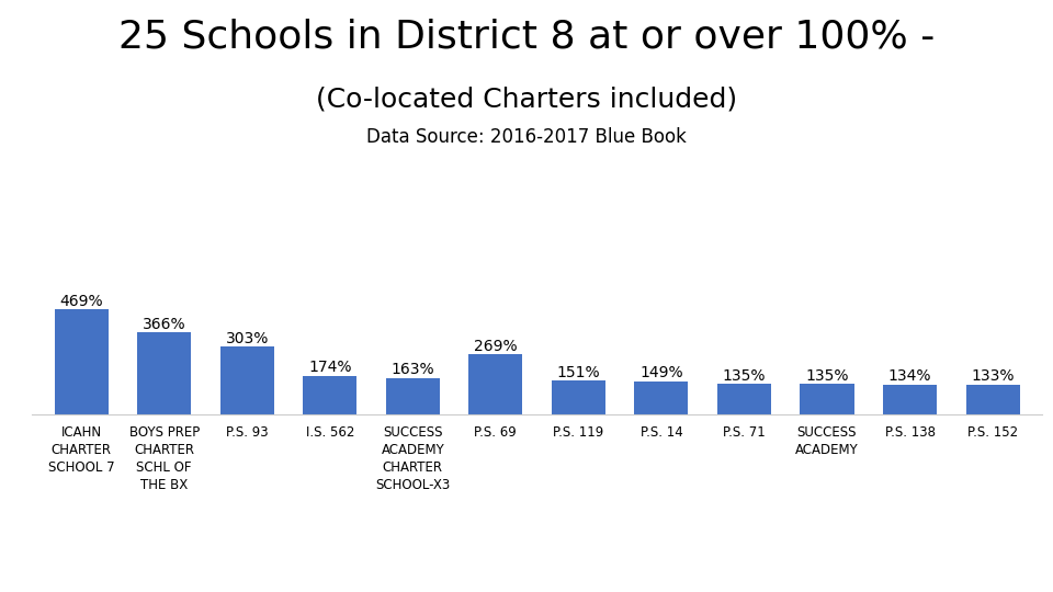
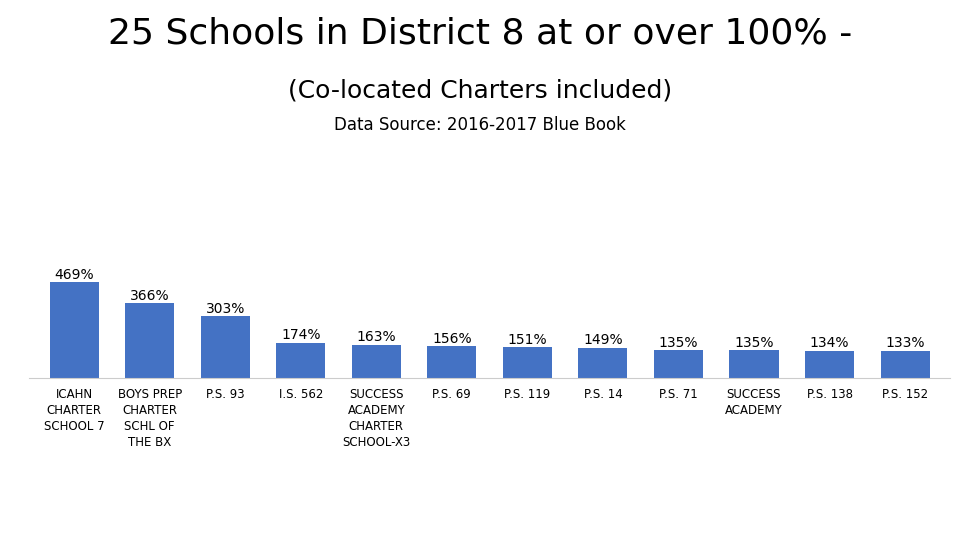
P.S. 69: 269% -> 156%
